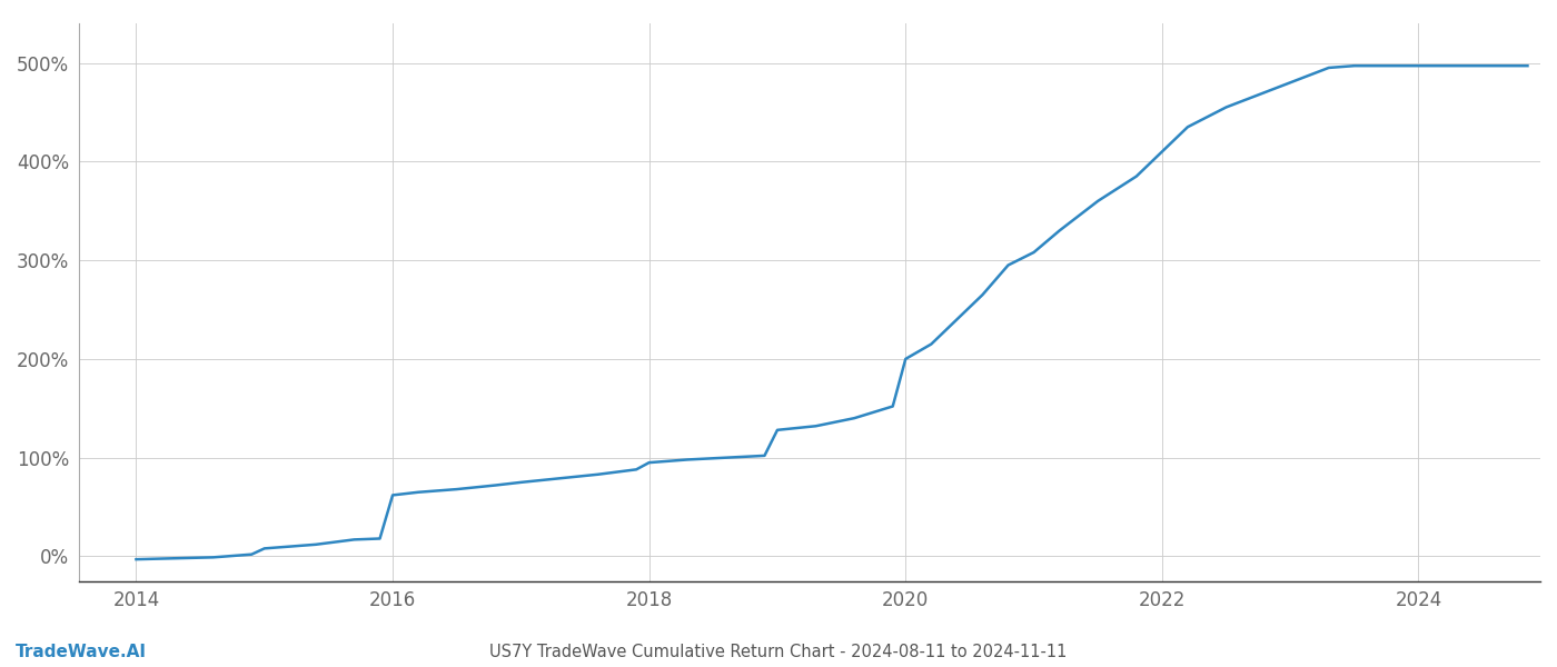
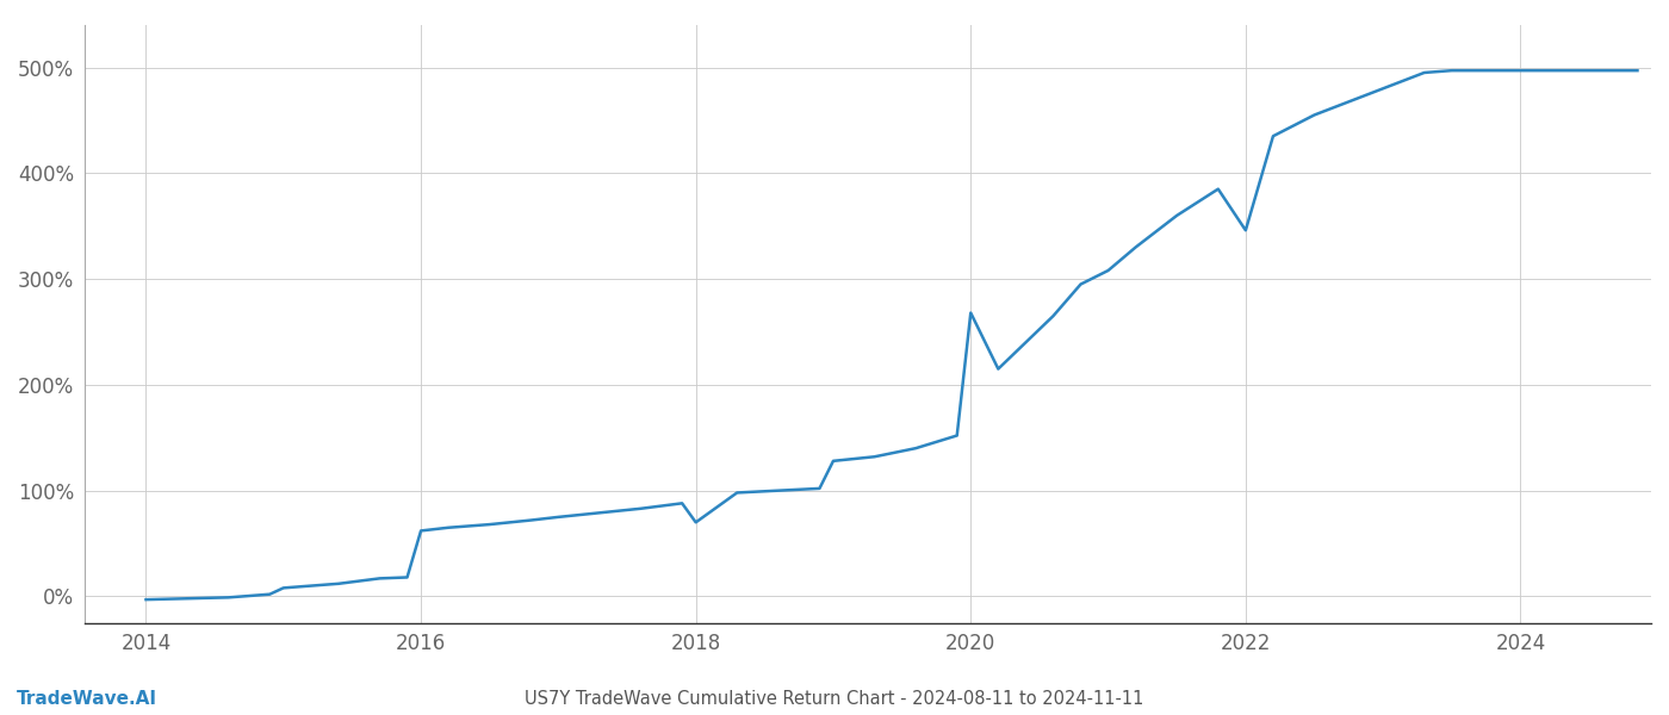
2018: 95% -> 70%
2020: 200% -> 268%
2022: 410% -> 346%
